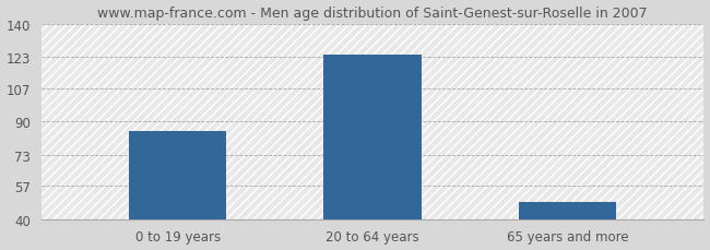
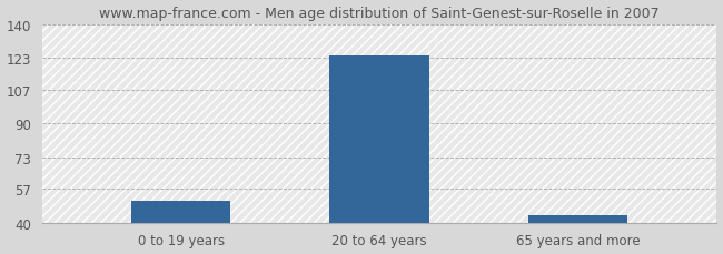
0 to 19 years: 85 -> 51
65 years and more: 49 -> 44
